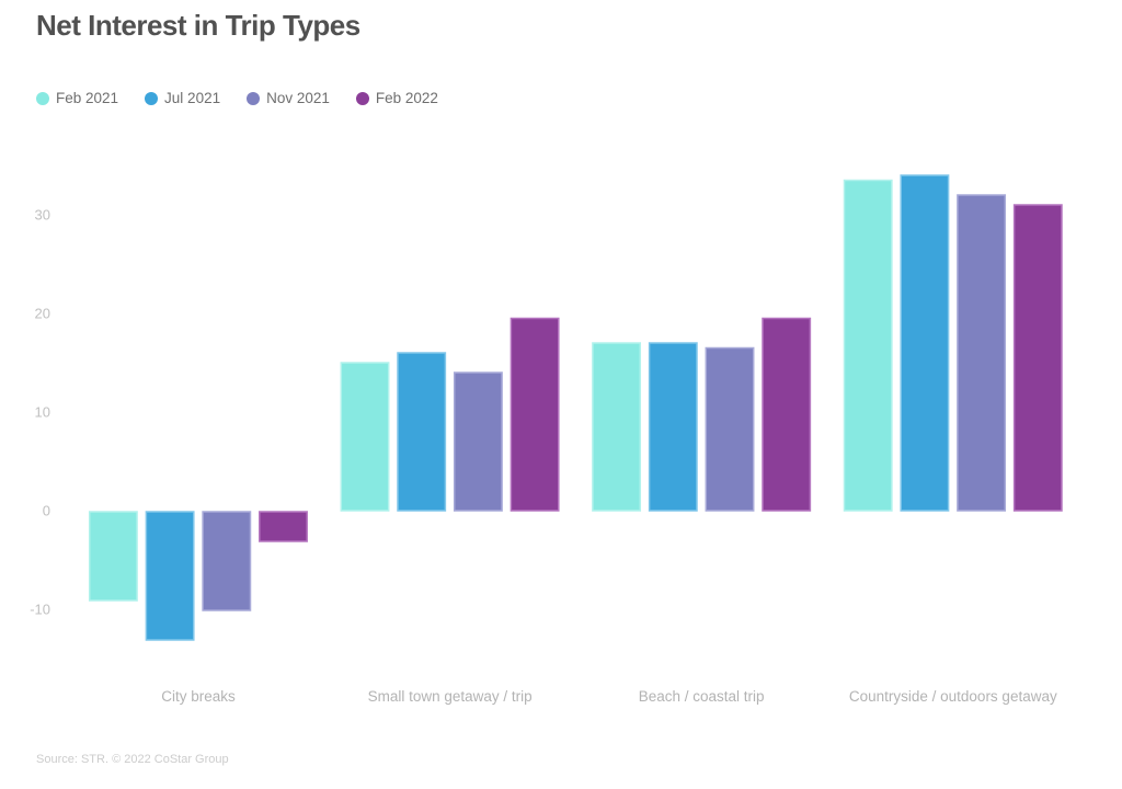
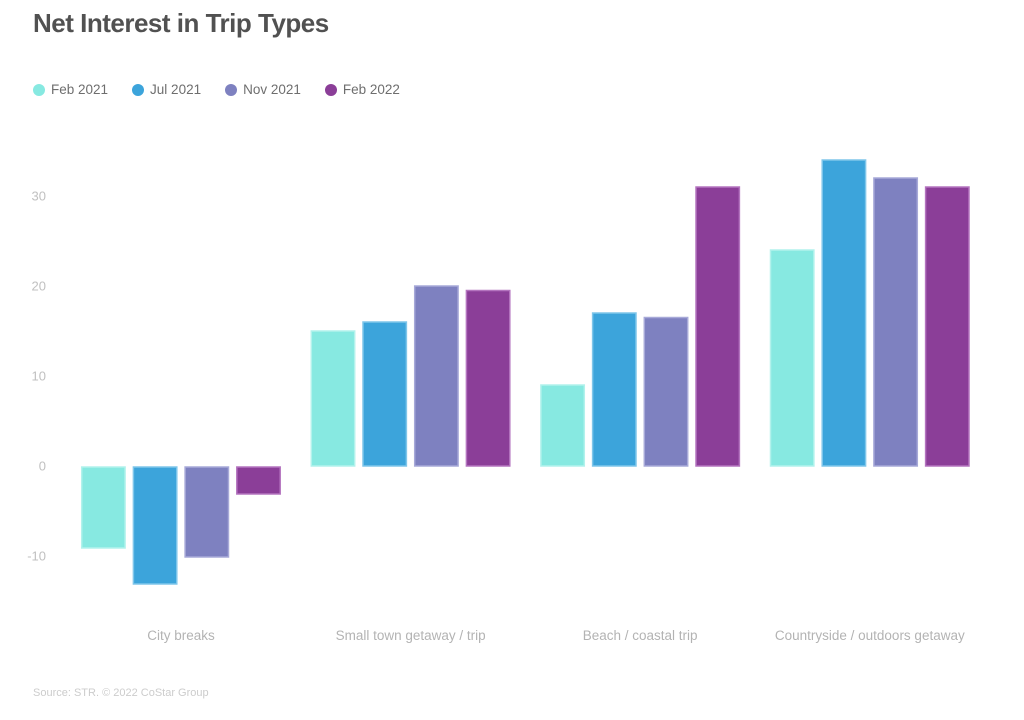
Nov 2021/Small town getaway / trip: 14 -> 20
Feb 2021/Beach / coastal trip: 17 -> 9
Feb 2022/Beach / coastal trip: 20 -> 31
Feb 2021/Countryside / outdoors getaway: 34 -> 24
